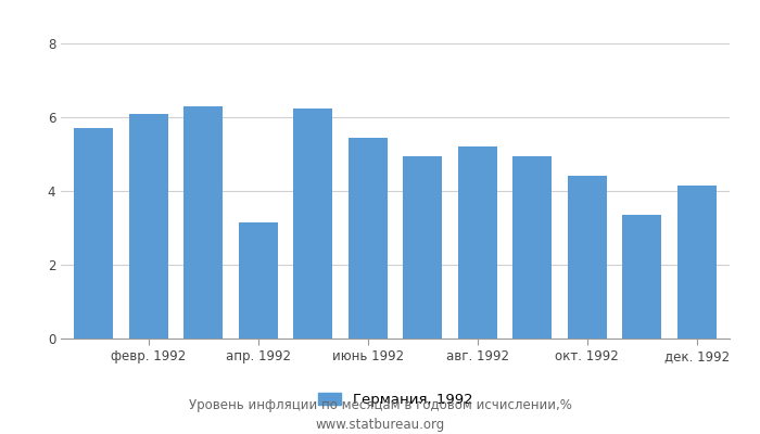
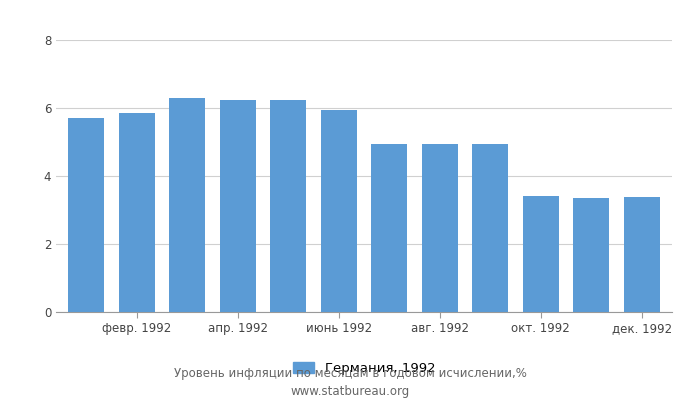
февр. 1992: 6.10 -> 5.85
апр. 1992: 3.15 -> 6.25
июнь 1992: 5.45 -> 5.95
авг. 1992: 5.20 -> 4.95
окт. 1992: 4.40 -> 3.40
дек. 1992: 4.15 -> 3.38
